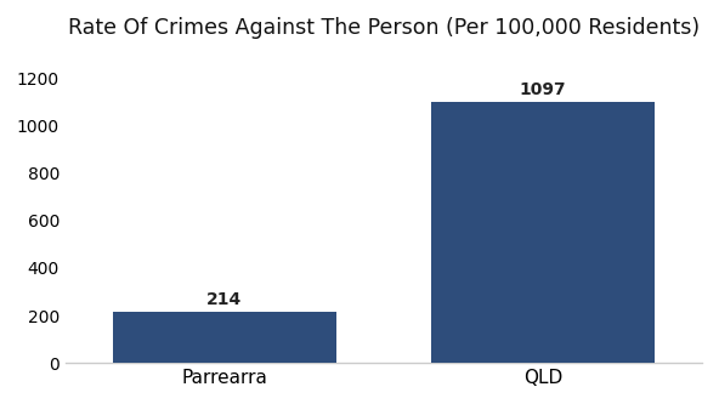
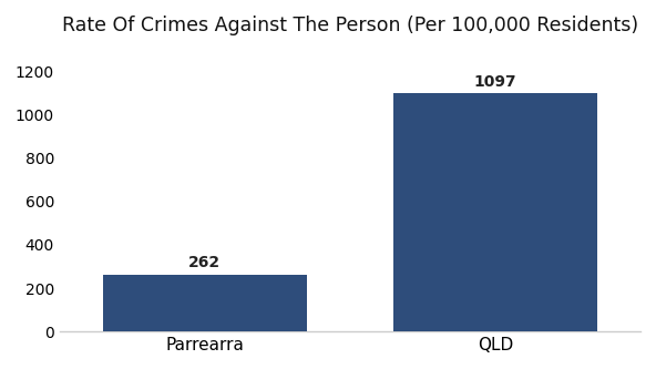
Parrearra: 214 -> 262
